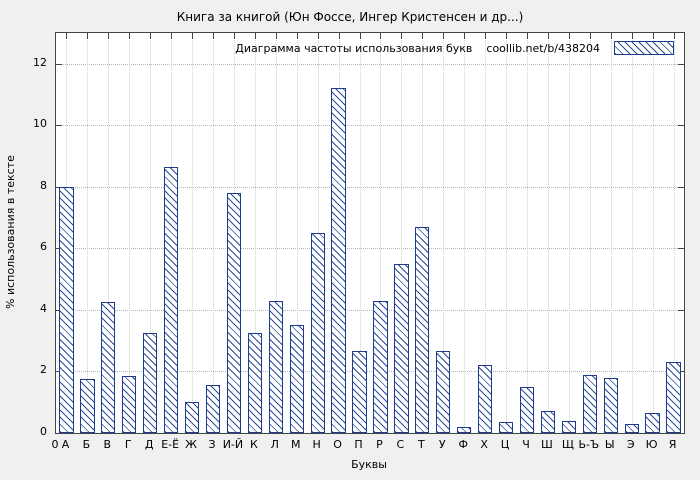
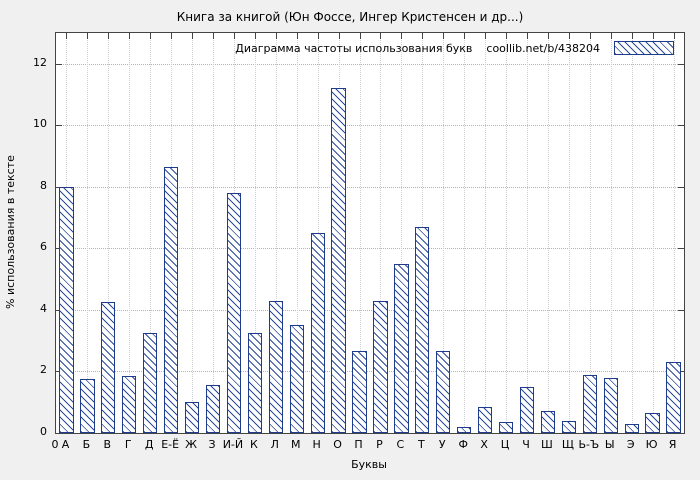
Х: 2.2 -> 0.8
